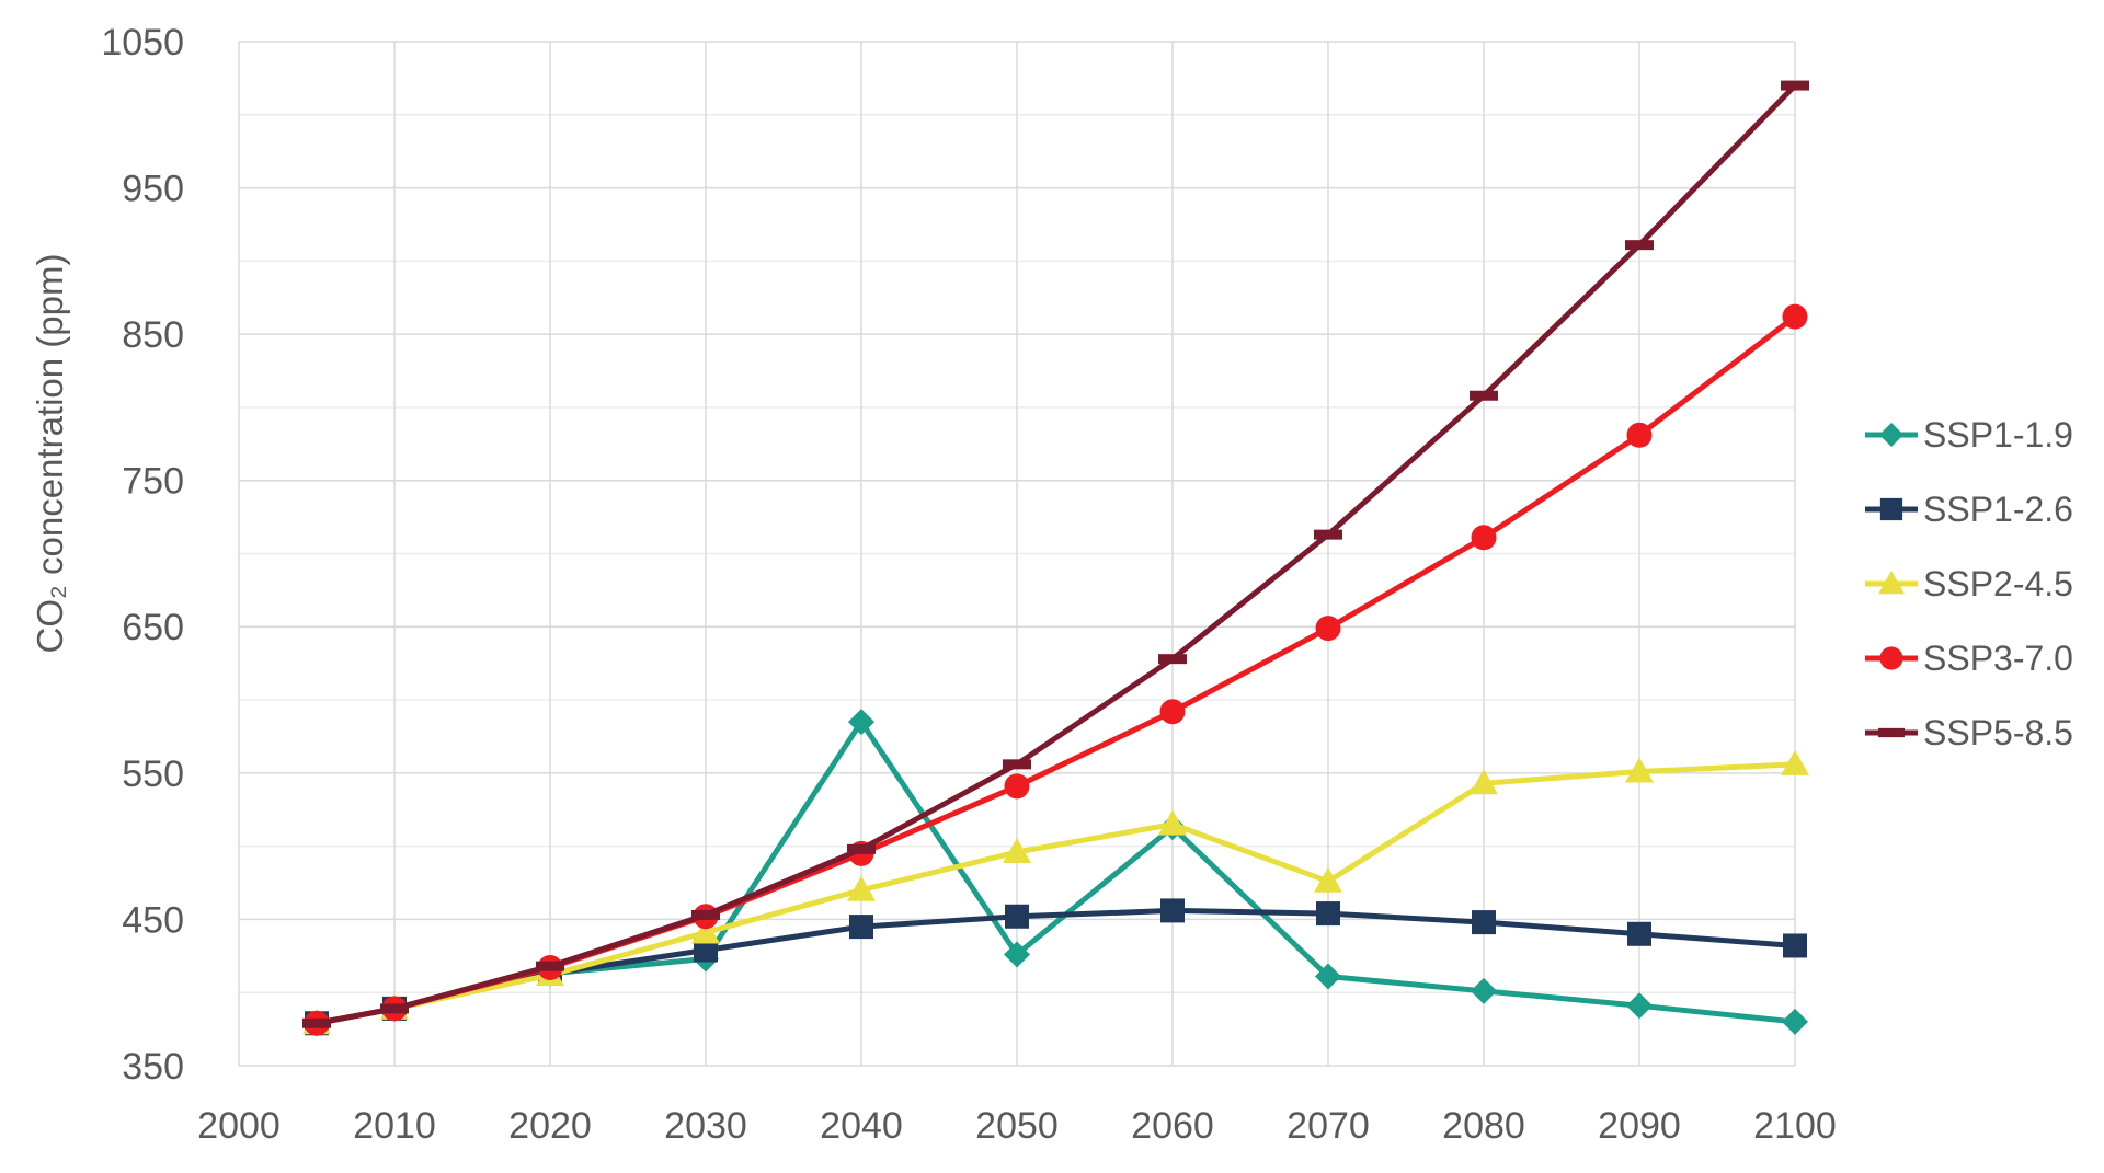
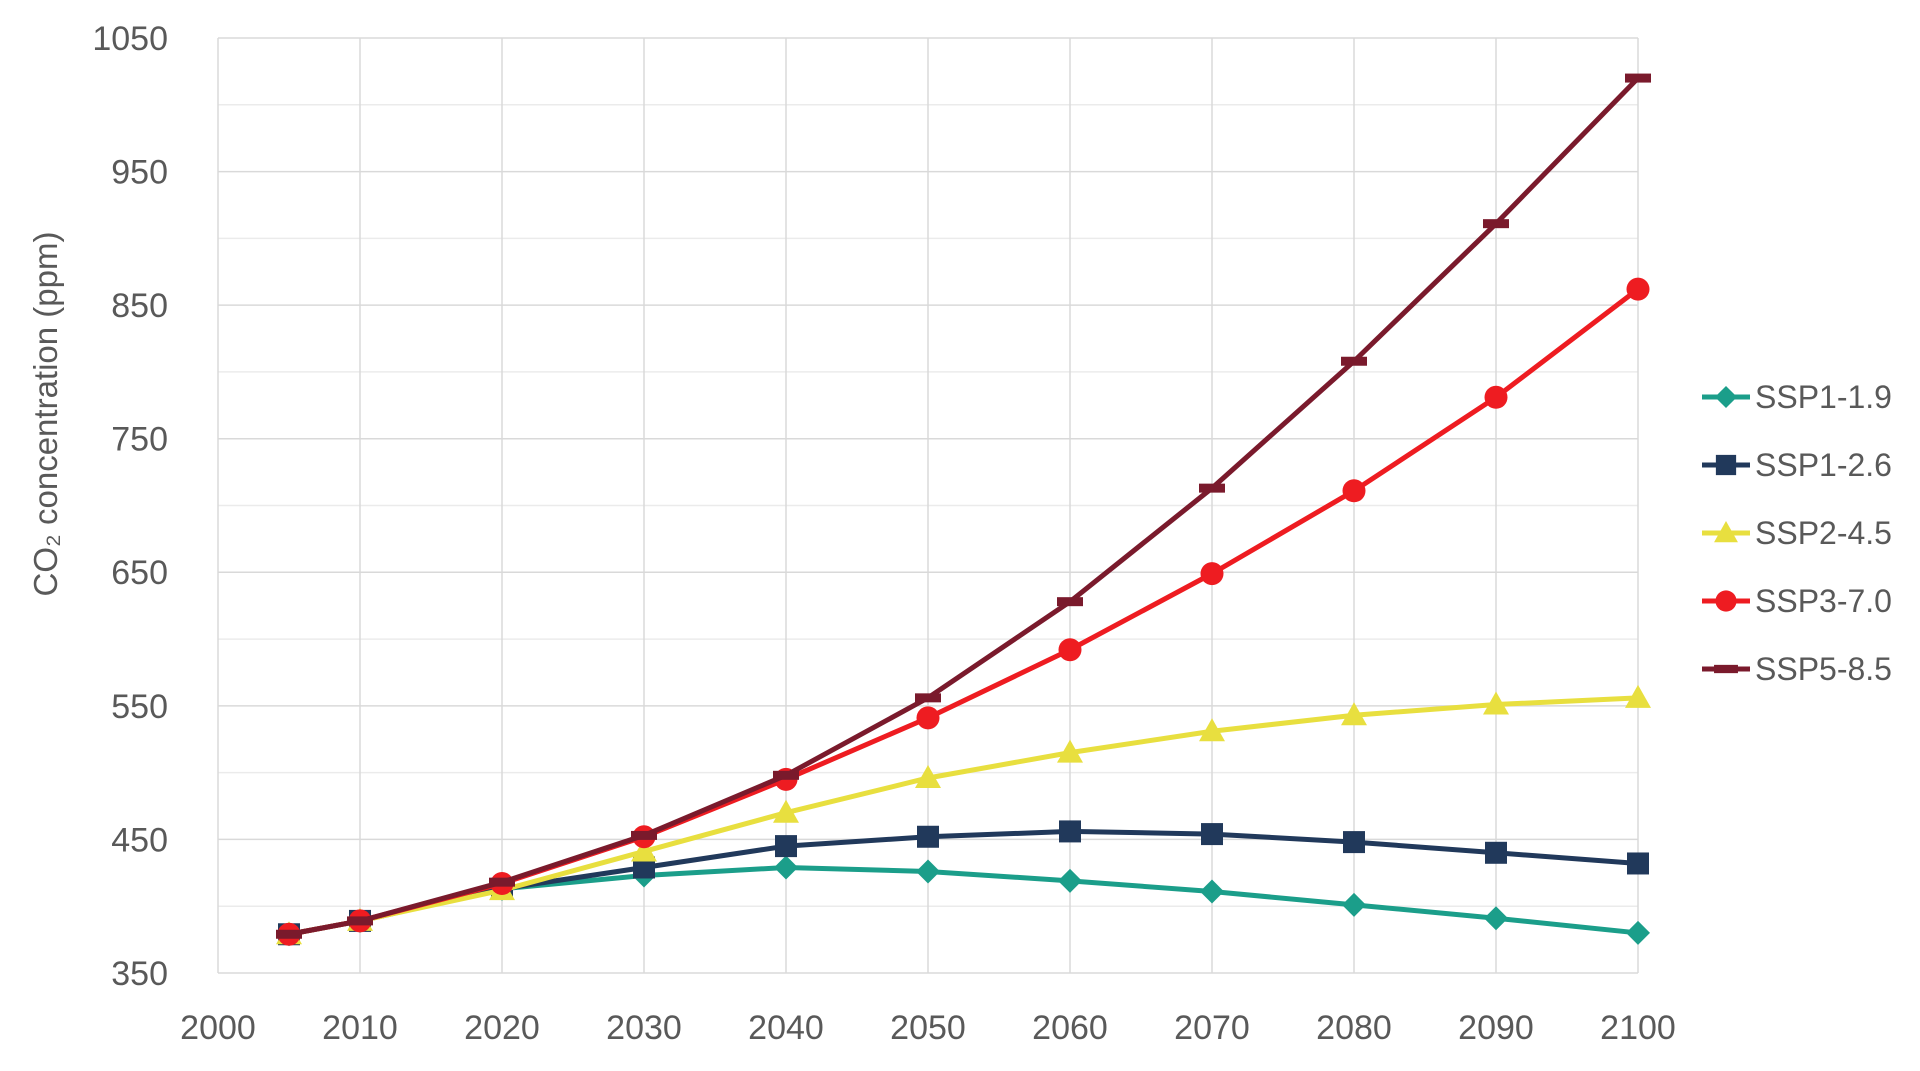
SSP1-1.9/2040: 585 -> 429
SSP1-1.9/2060: 513 -> 419
SSP2-4.5/2070: 476 -> 531
